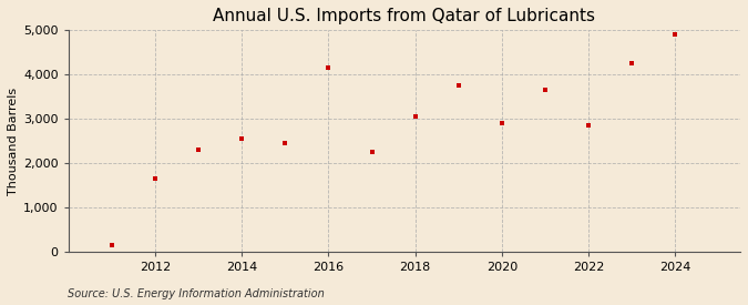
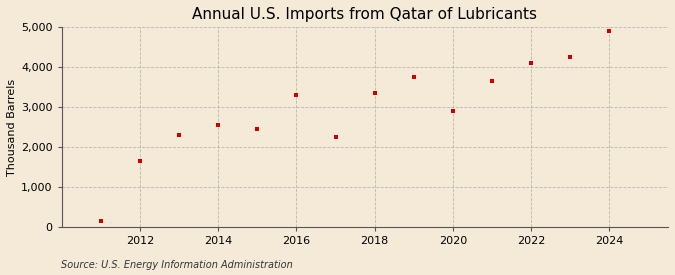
2016: 4,150 -> 3,300
2018: 3,050 -> 3,350
2022: 2,850 -> 4,100
